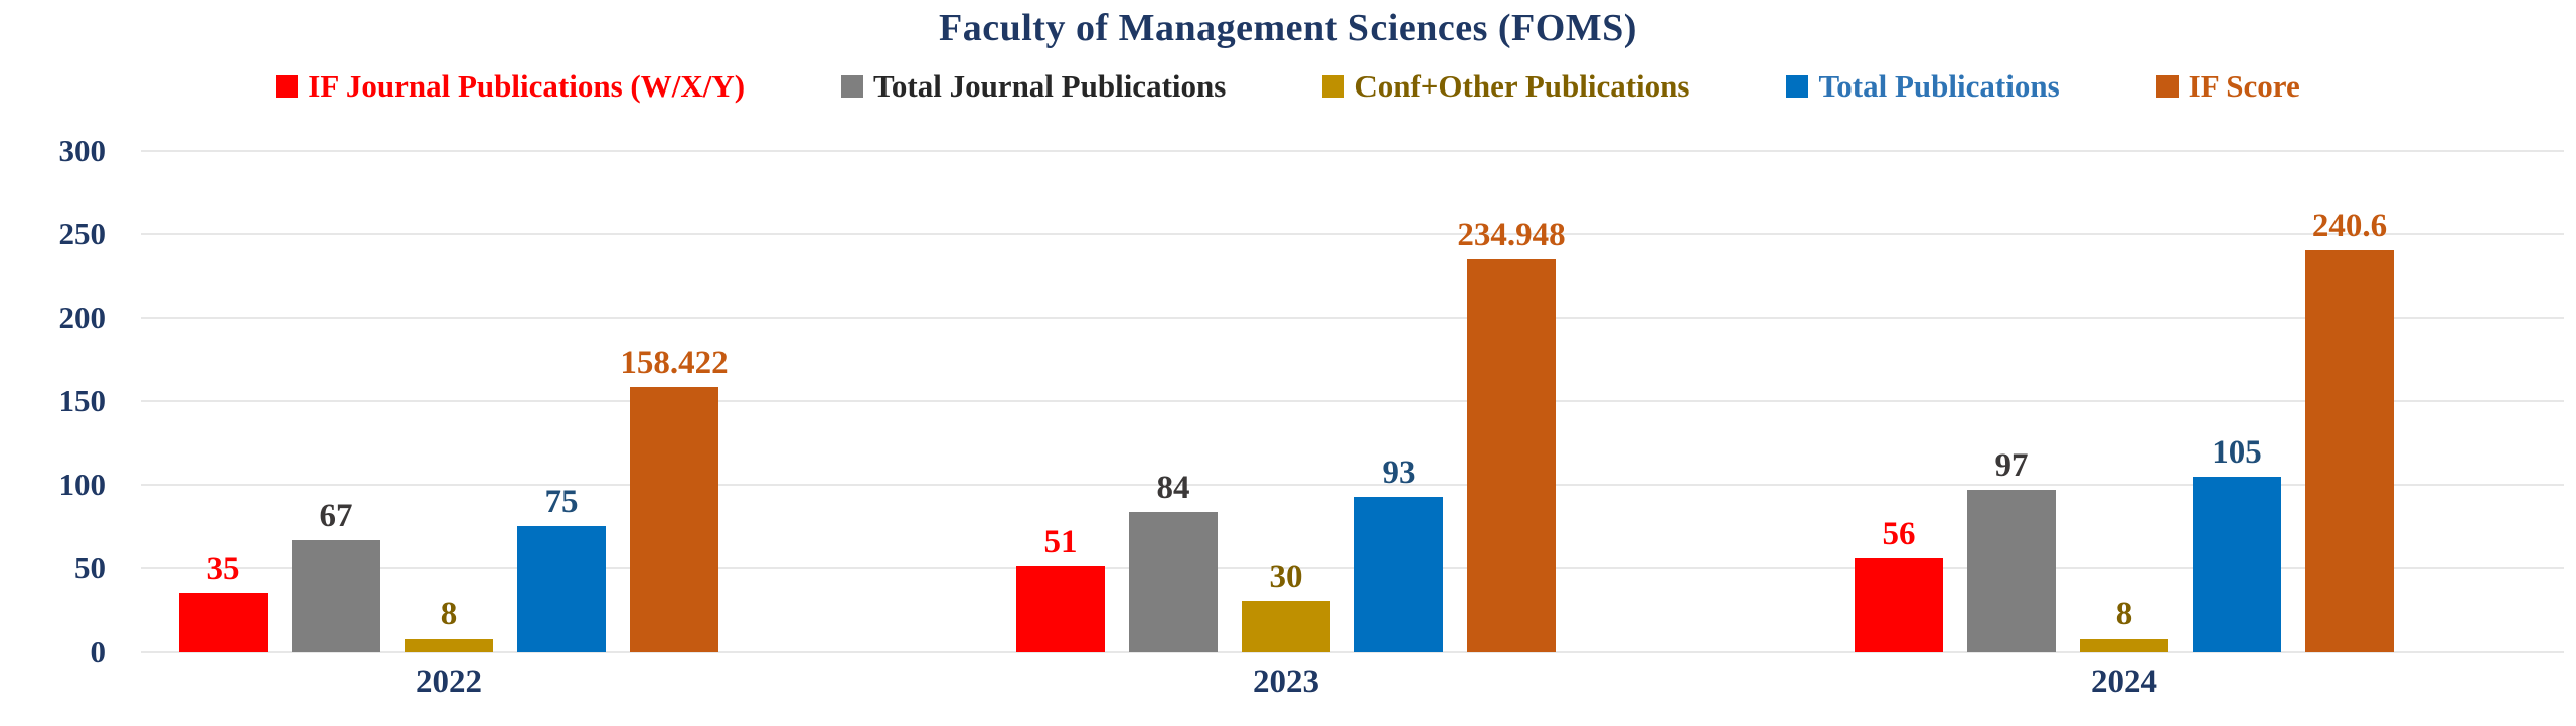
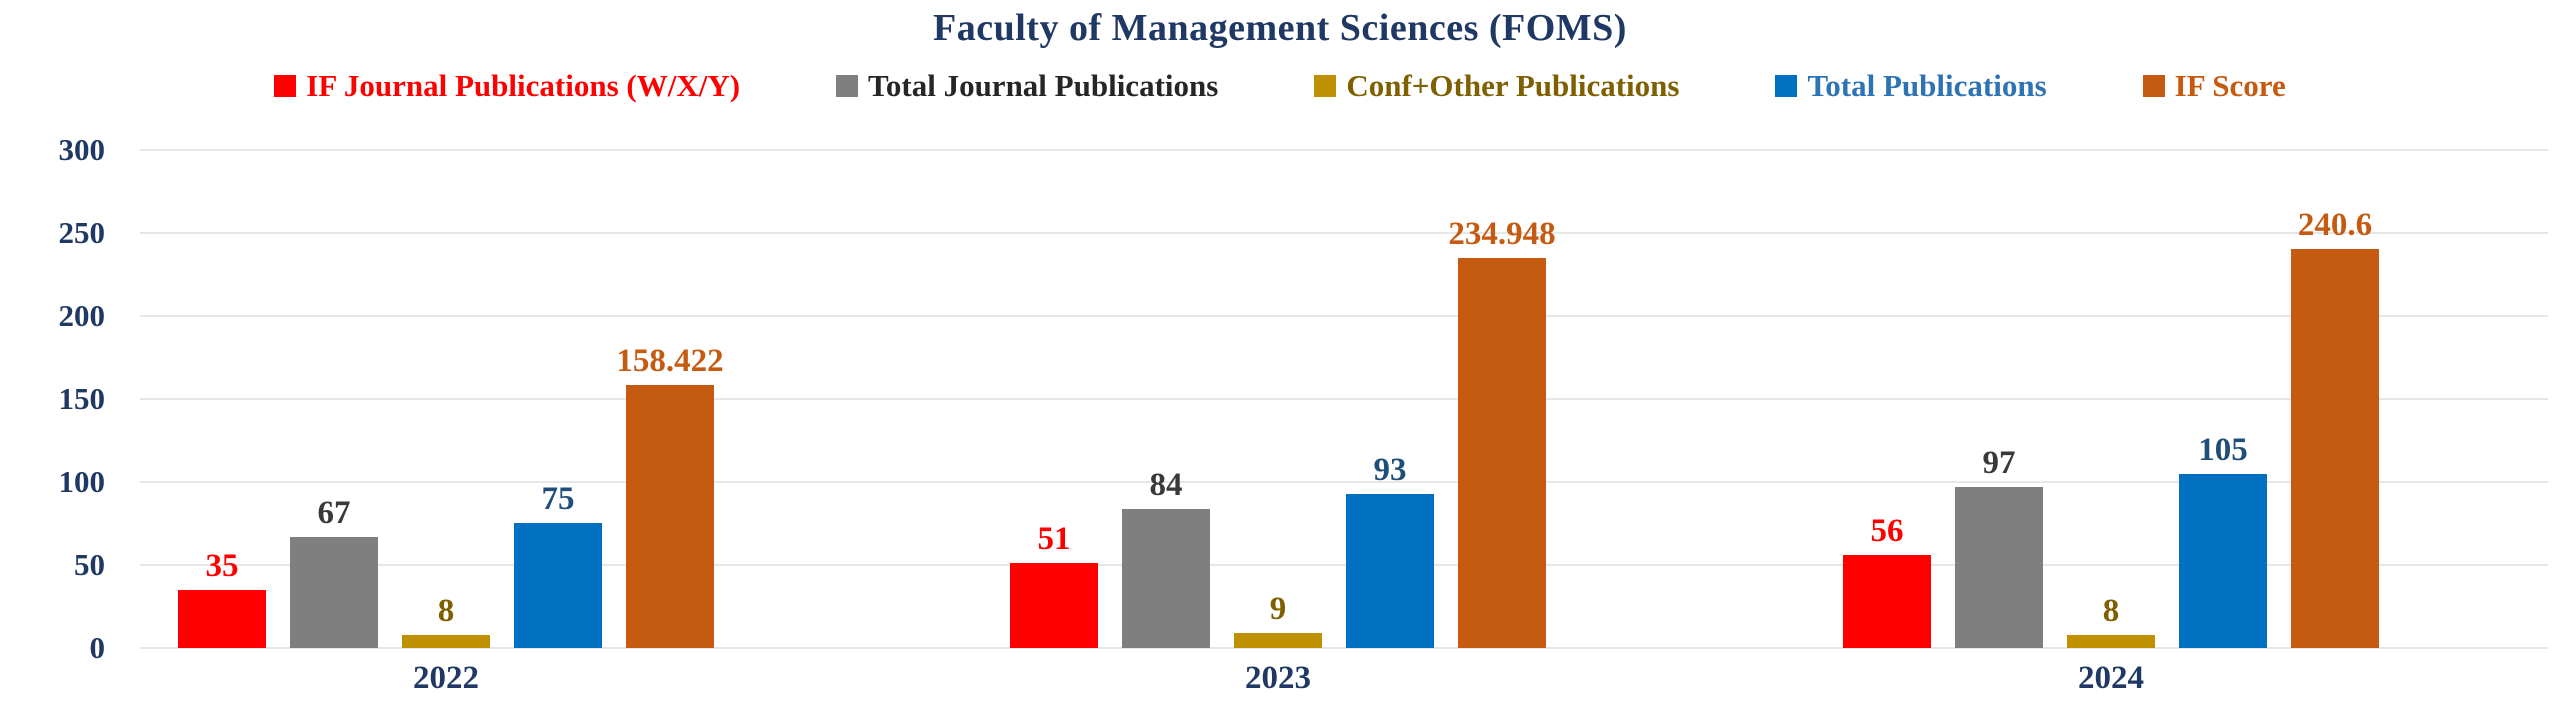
Conf+Other Publications/2023: 30 -> 9
